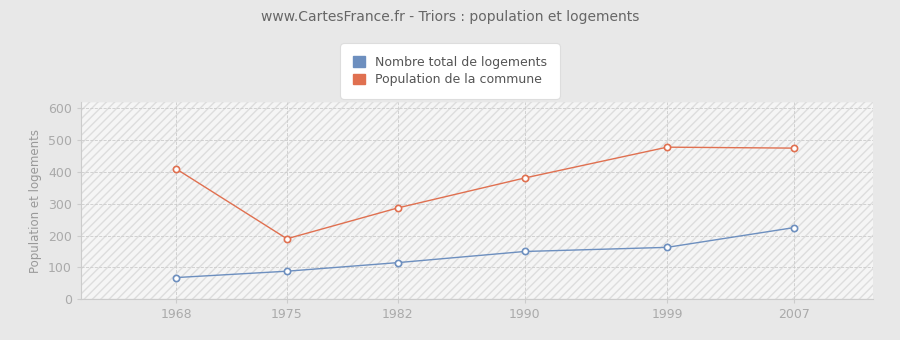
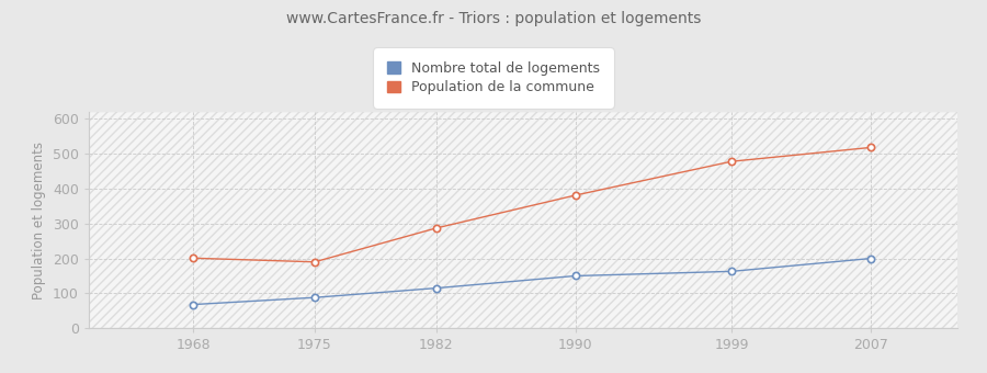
Population de la commune/1968: 410 -> 201
Nombre total de logements/2007: 225 -> 200
Population de la commune/2007: 475 -> 518
